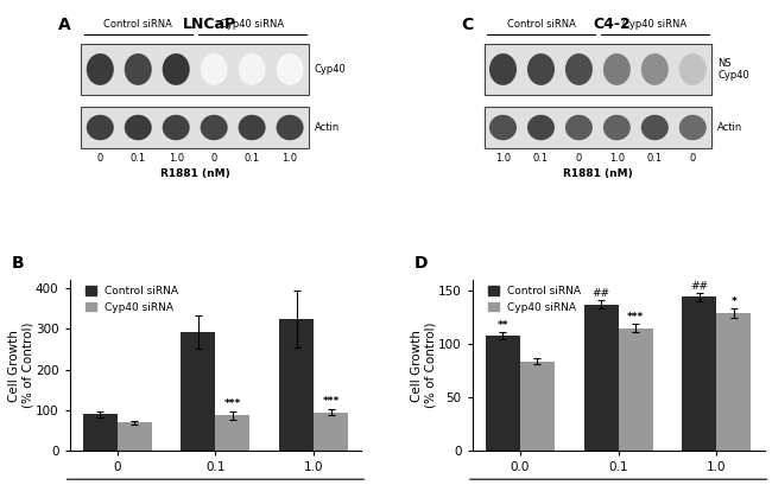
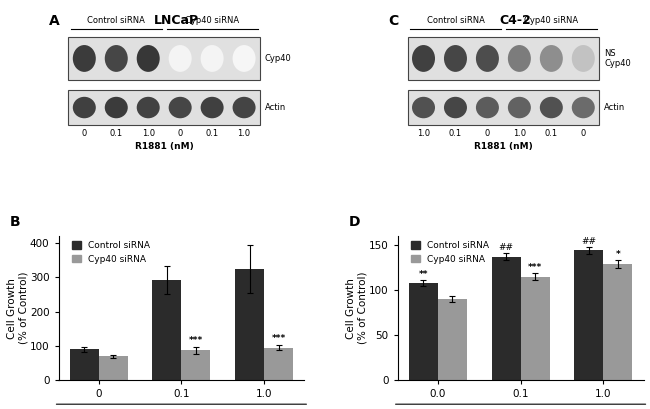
Cyp40 siRNA/0.0: 84 -> 90
